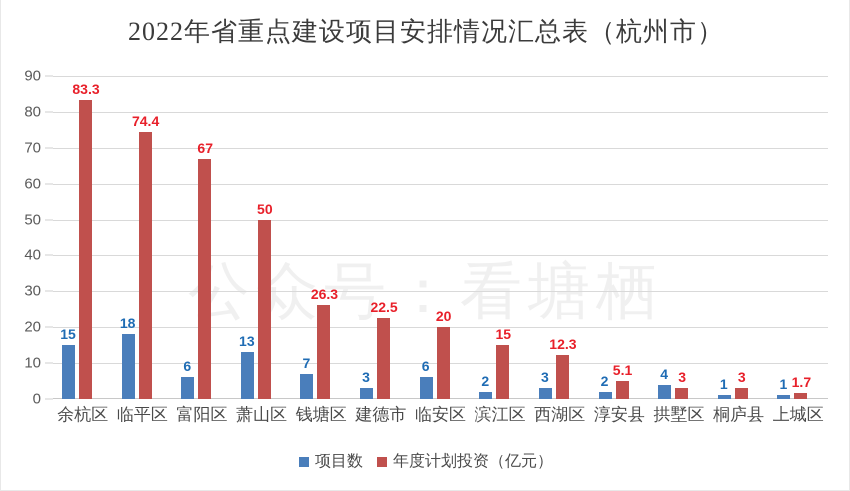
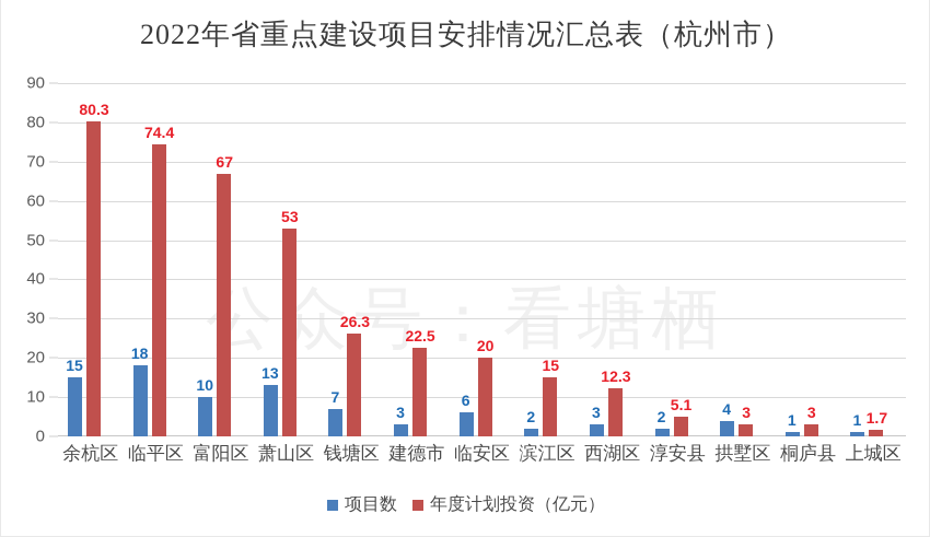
年度计划投资（亿元）/余杭区: 83.3 -> 80.3
项目数/富阳区: 6 -> 10
年度计划投资（亿元）/萧山区: 50 -> 53
